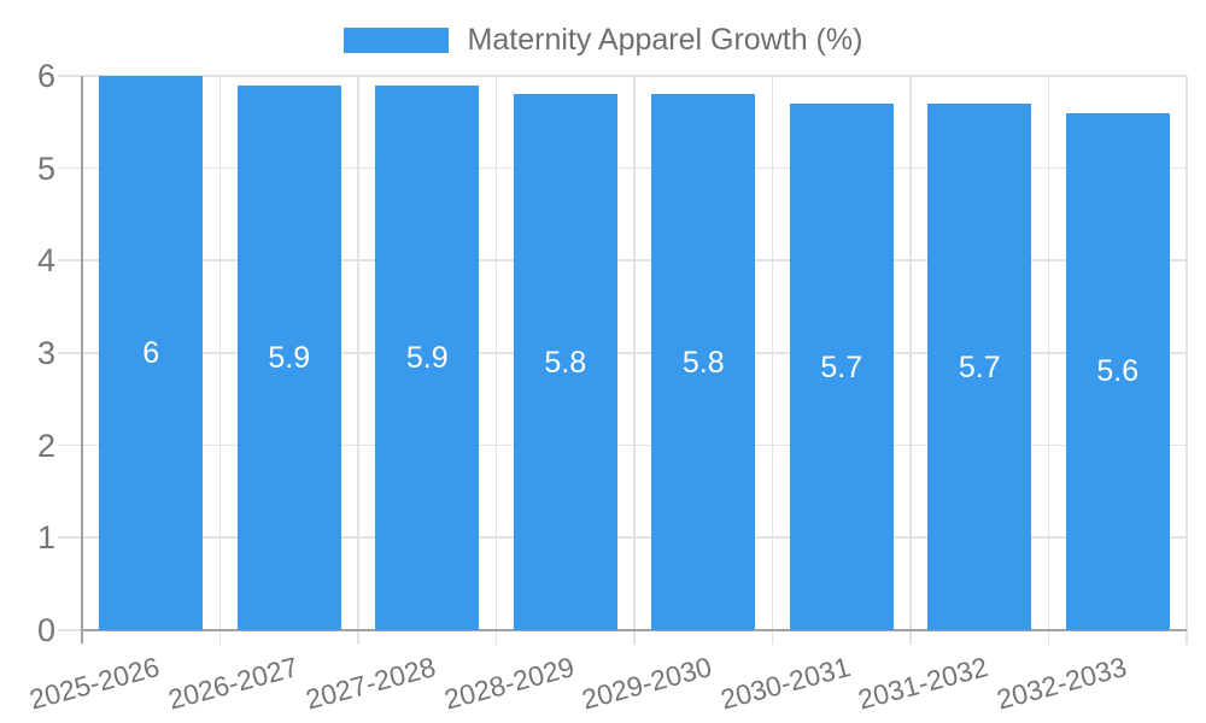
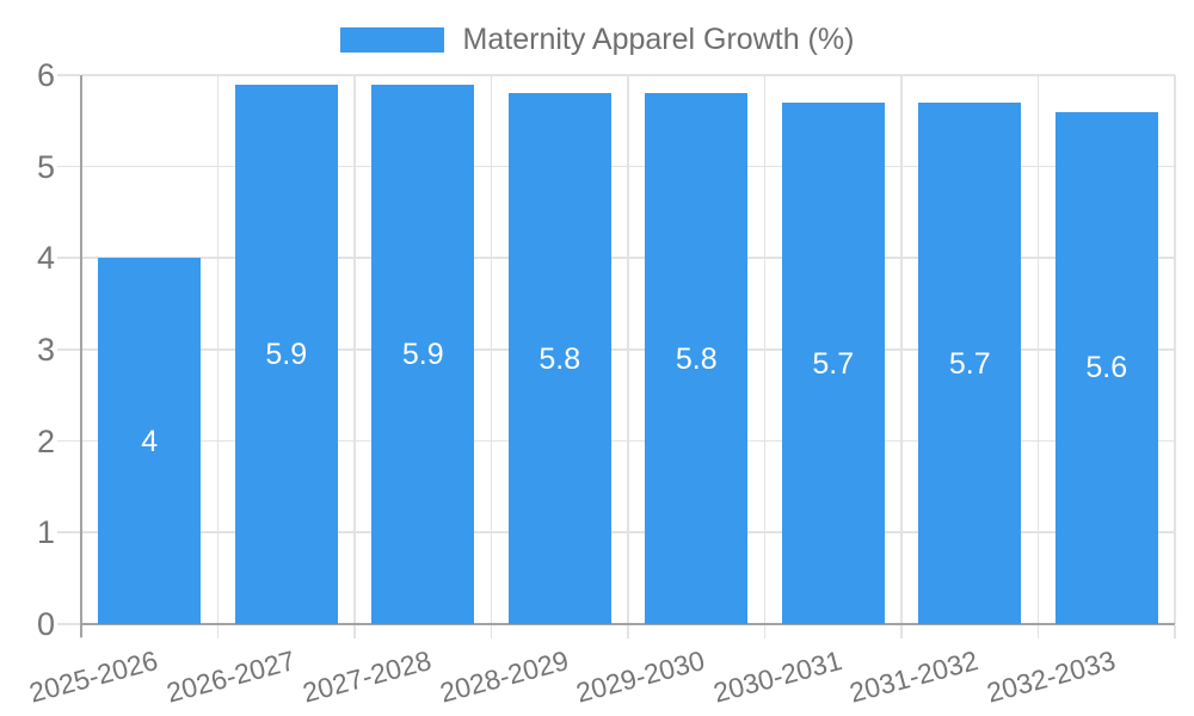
2025-2026: 6 -> 4
